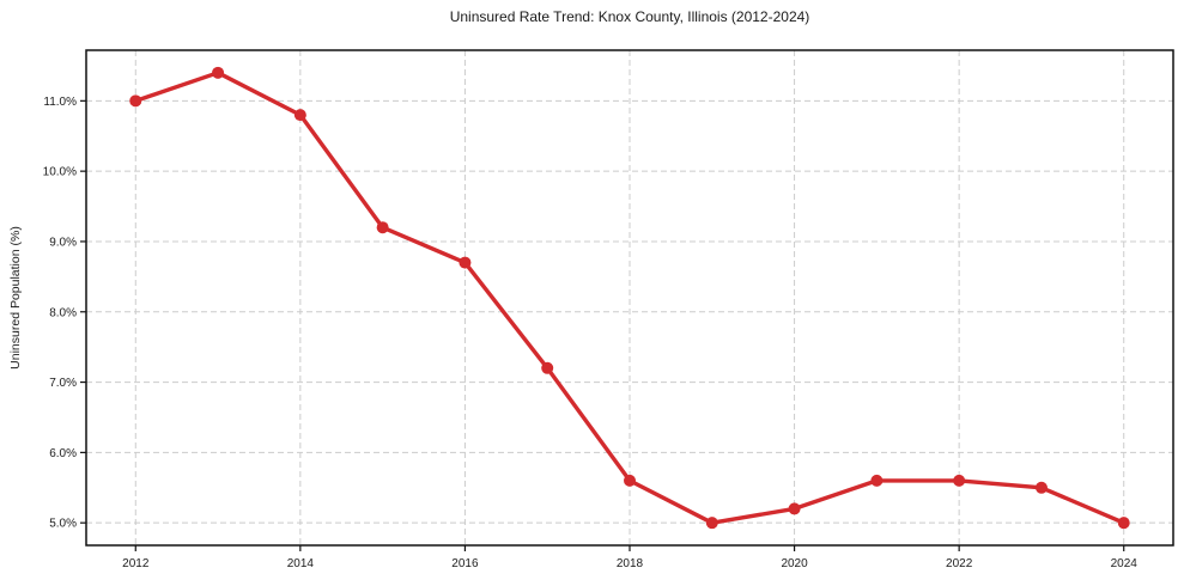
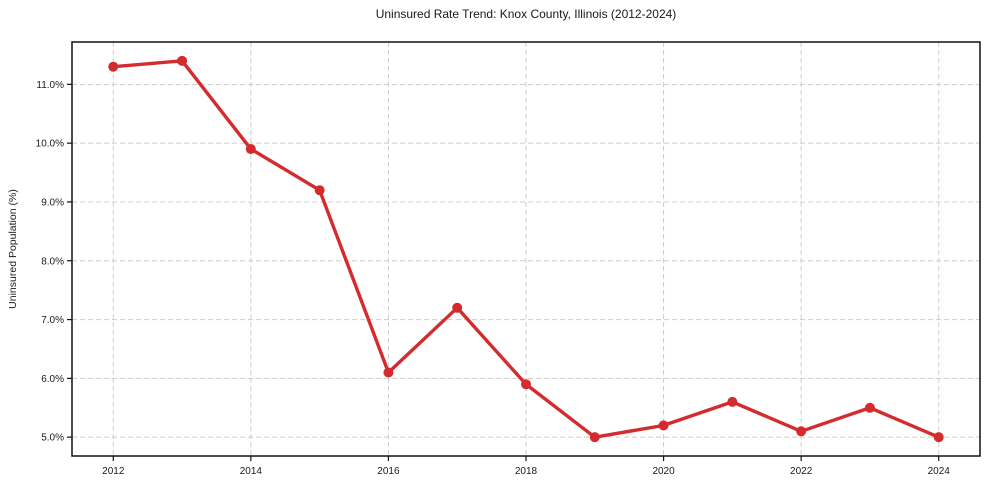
2012: 11.0% -> 11.3%
2014: 10.8% -> 9.9%
2016: 8.7% -> 6.1%
2018: 5.6% -> 5.9%
2022: 5.6% -> 5.1%
